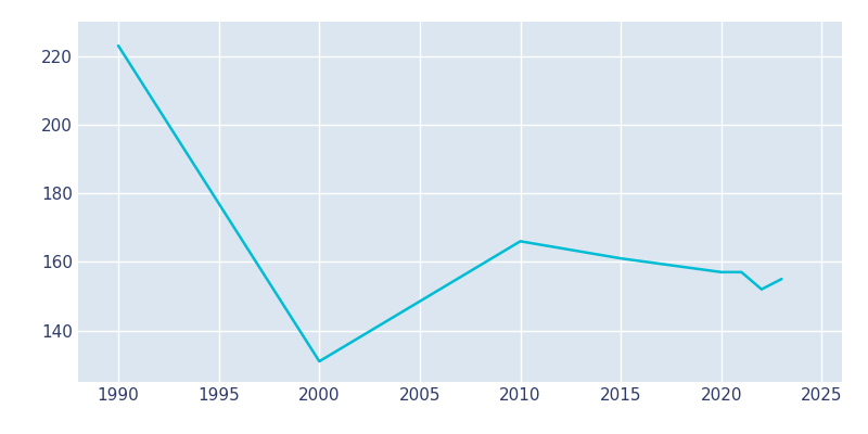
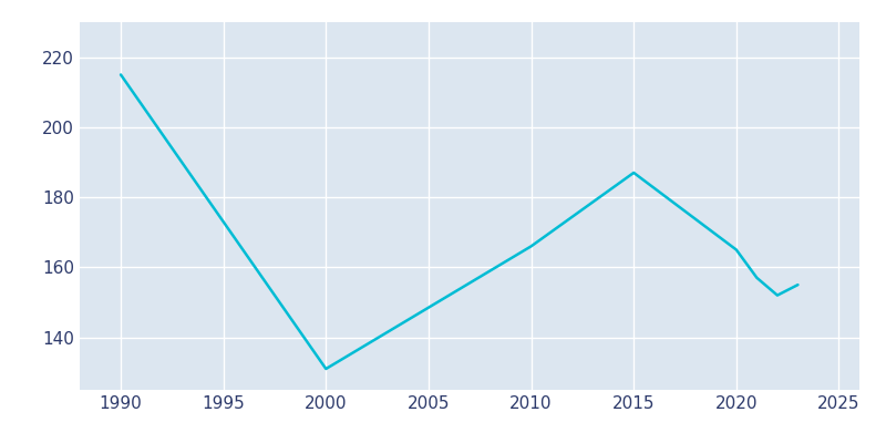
1990: 223 -> 215
2015: 161 -> 187
2020: 157 -> 165
